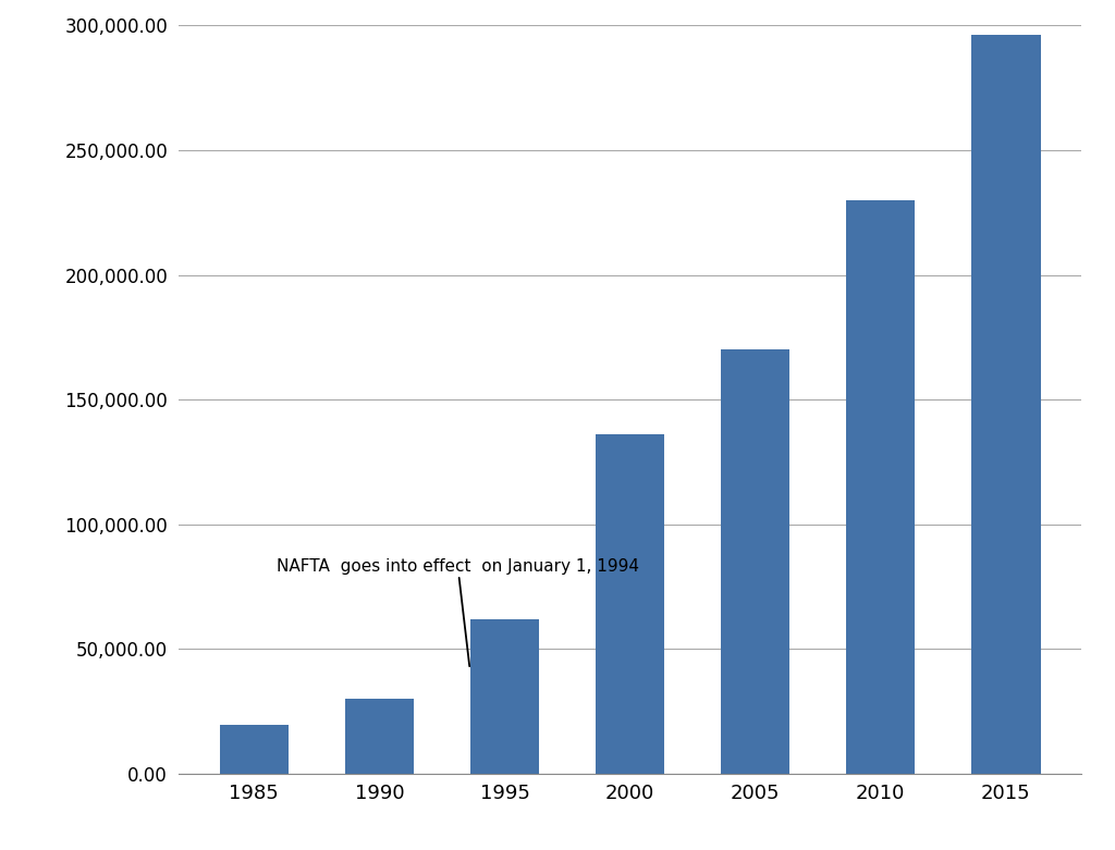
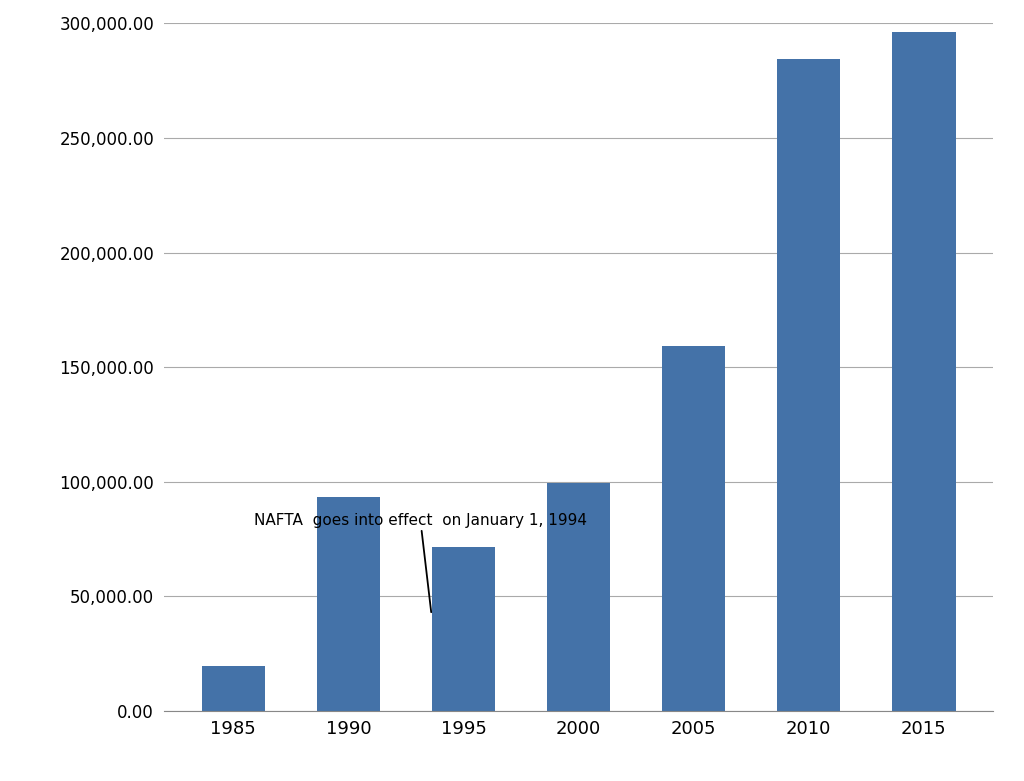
1990: 30,200 -> 93,500
1995: 62,000 -> 71,500
2000: 135,900 -> 99,500
2005: 170,200 -> 159,000
2010: 229,900 -> 284,500
